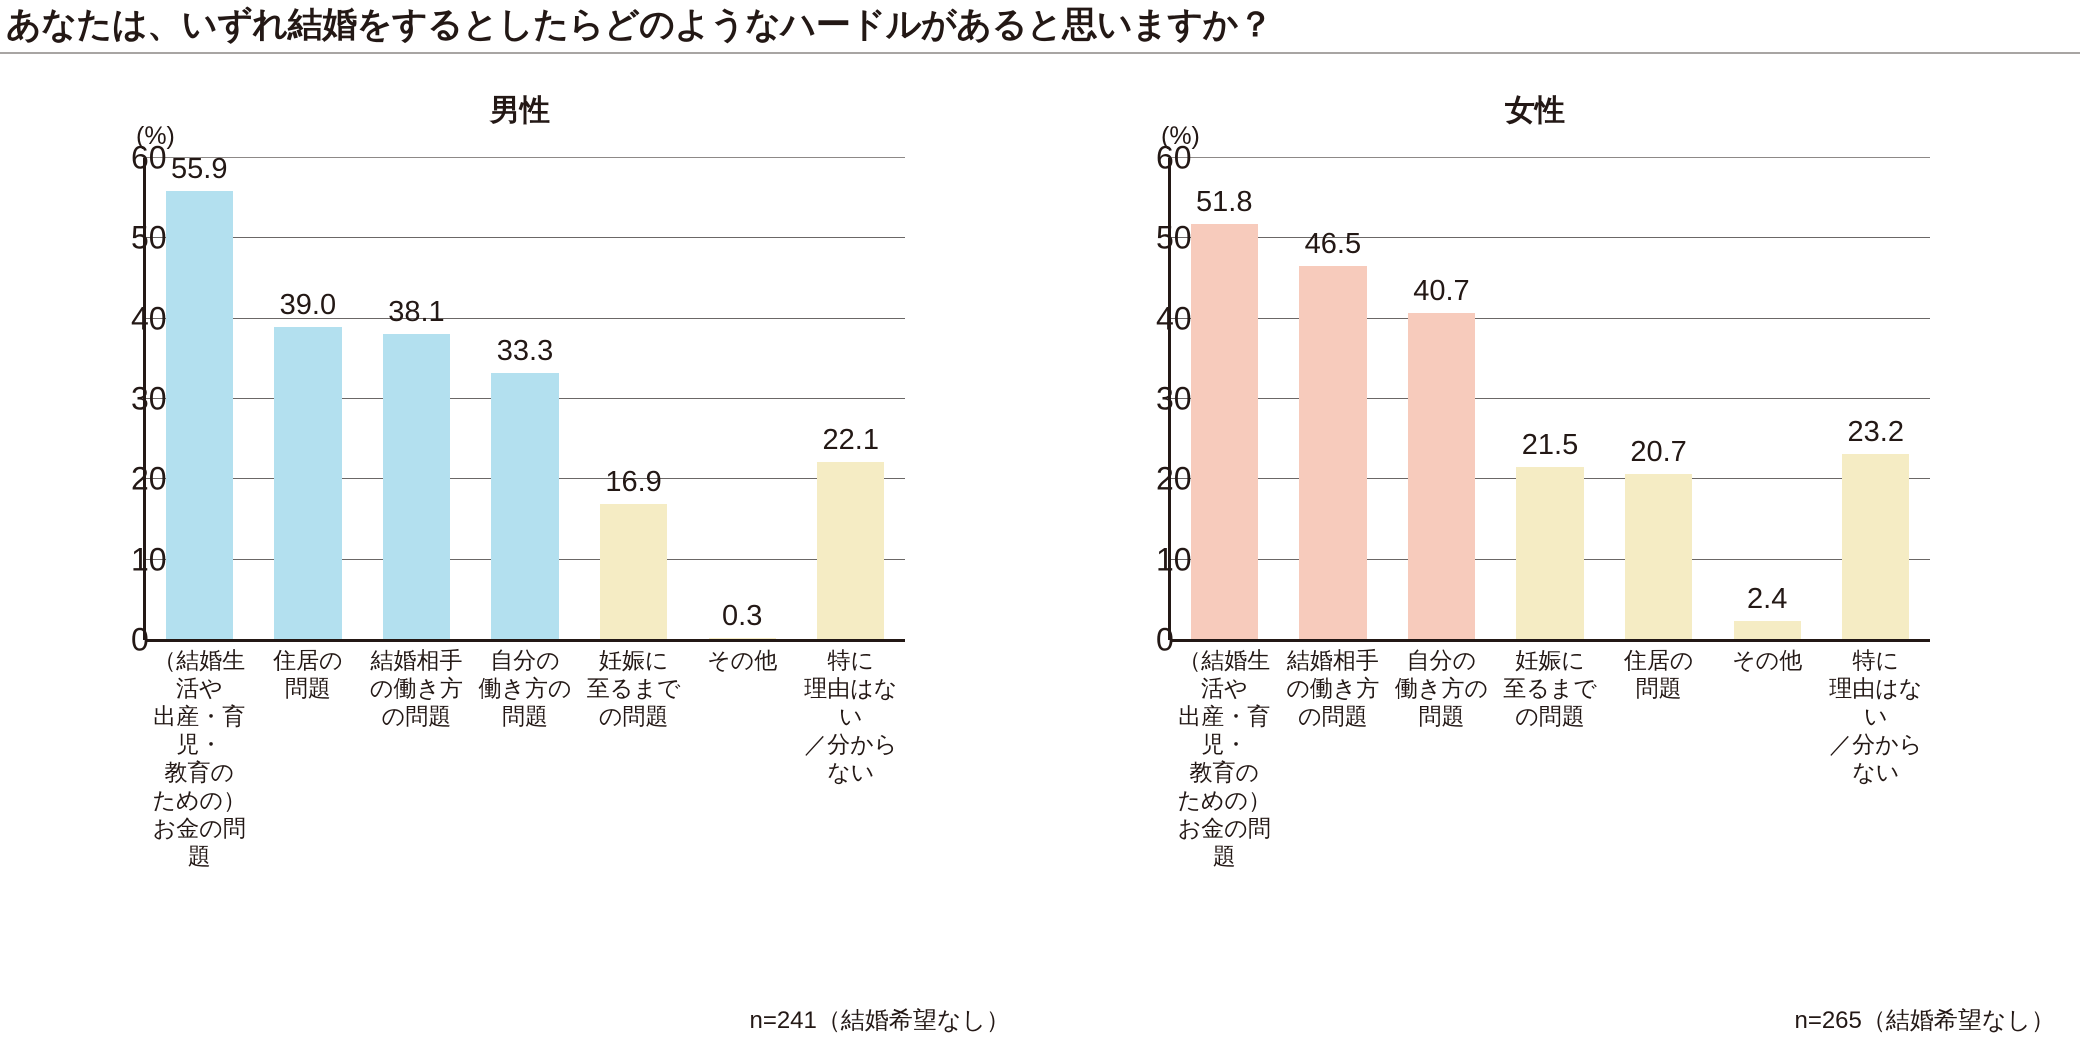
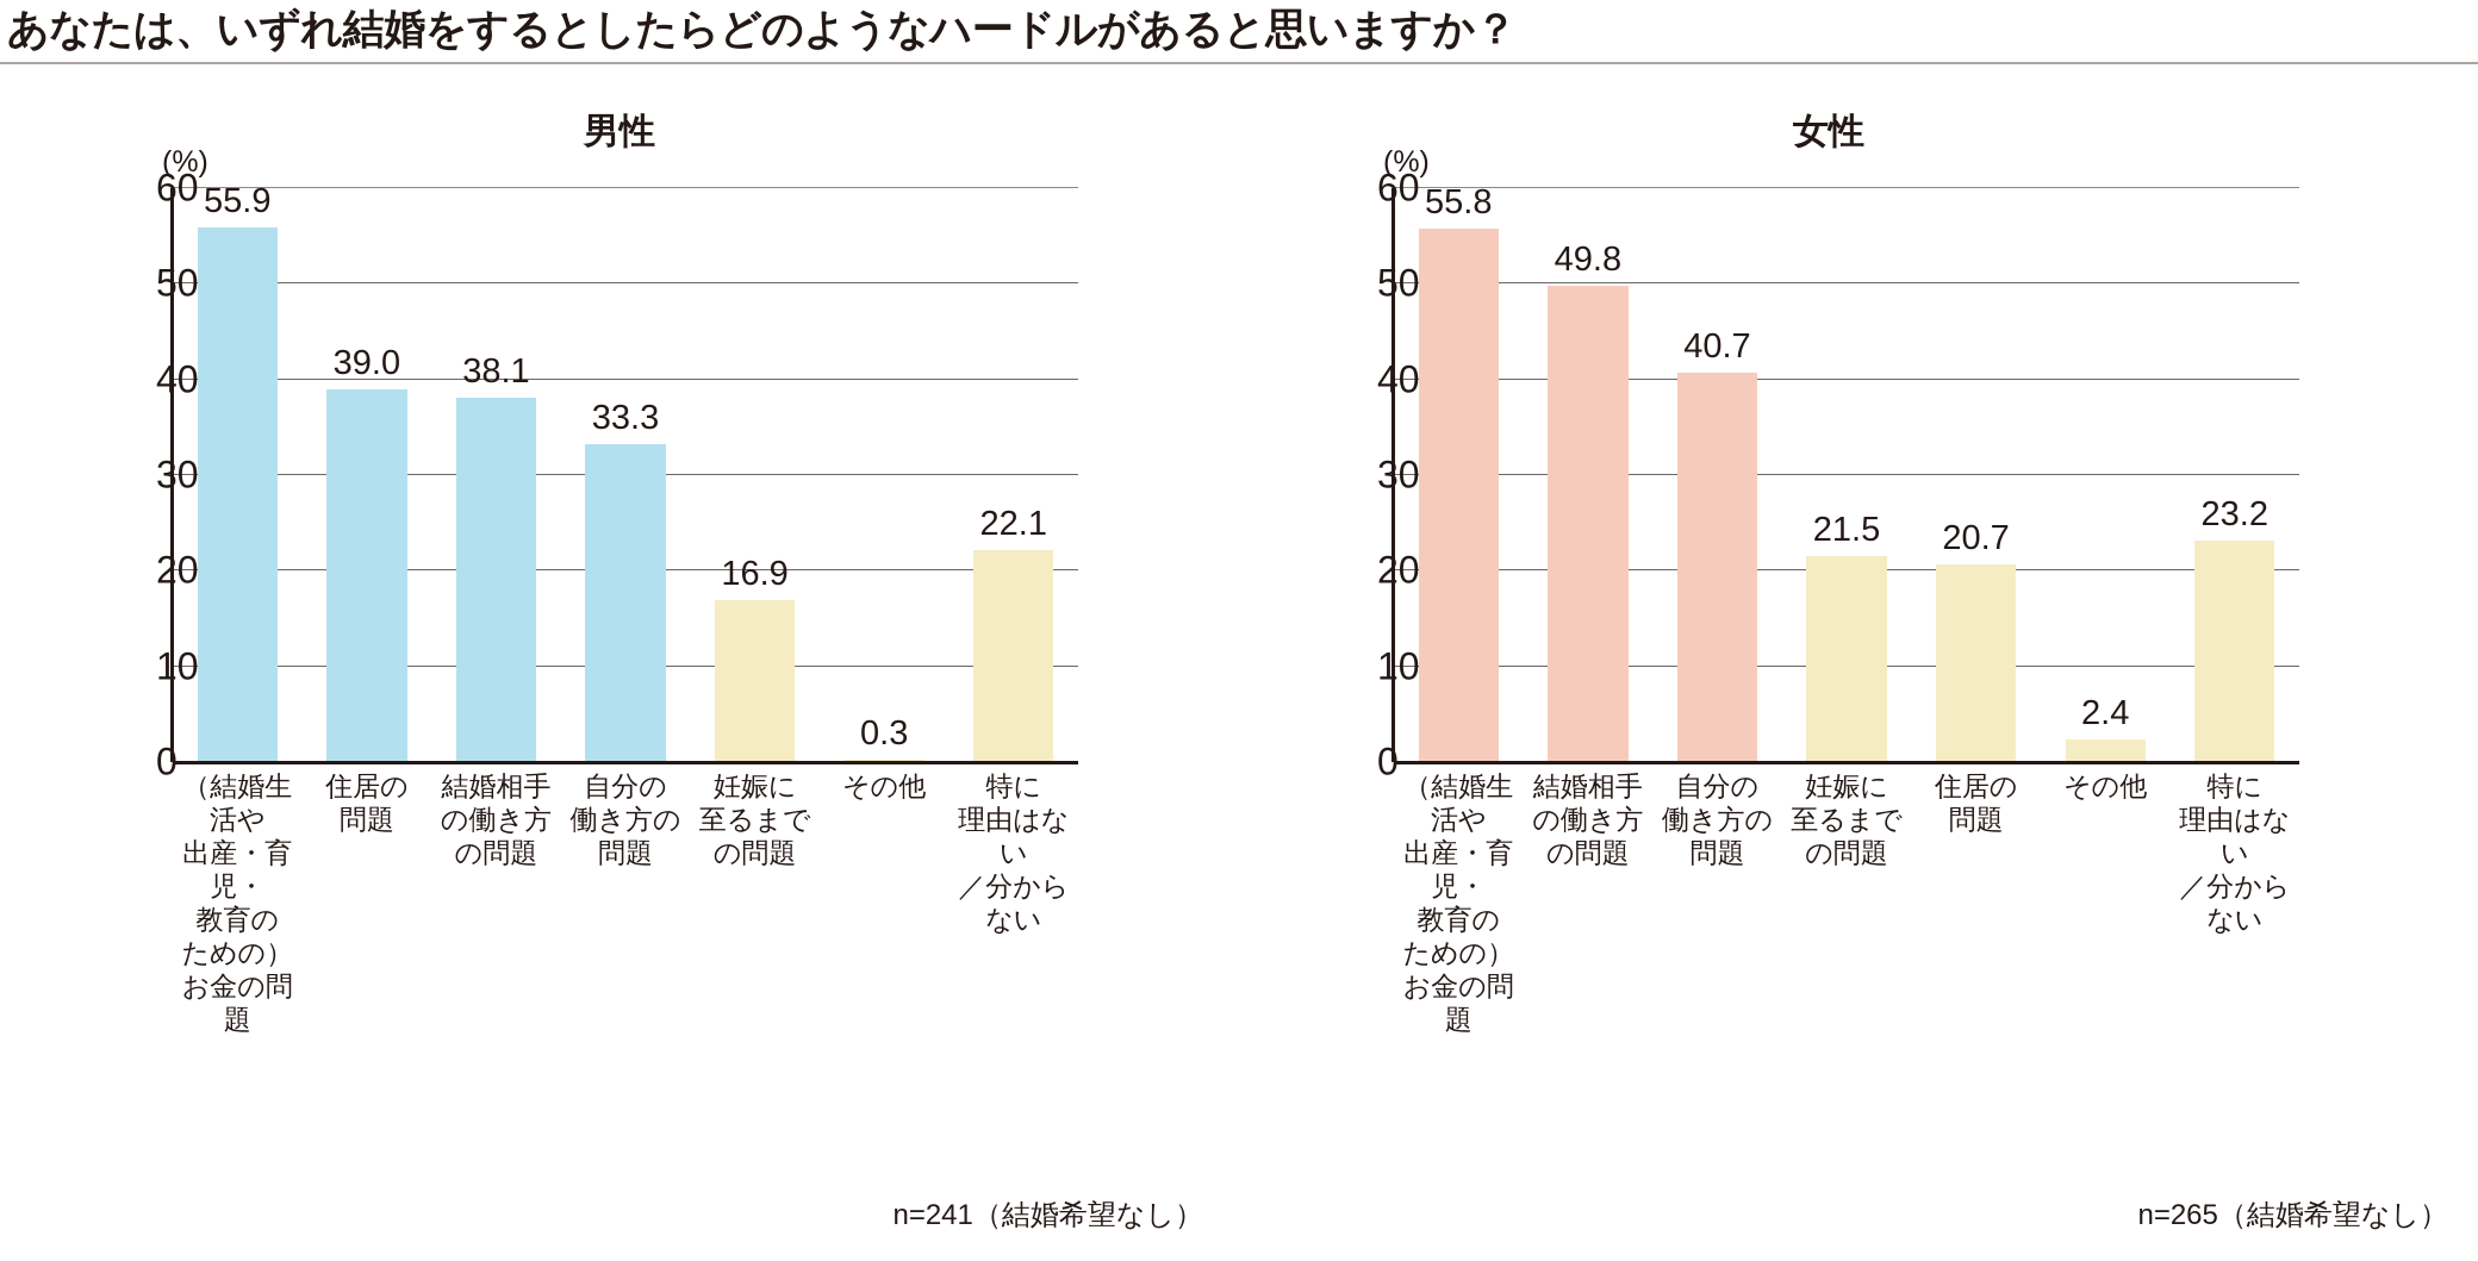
女性/（結婚生活や 出産・育児・ 教育の ための） お金の問題: 51.8 -> 55.8
女性/結婚相手 の働き方 の問題: 46.5 -> 49.8
